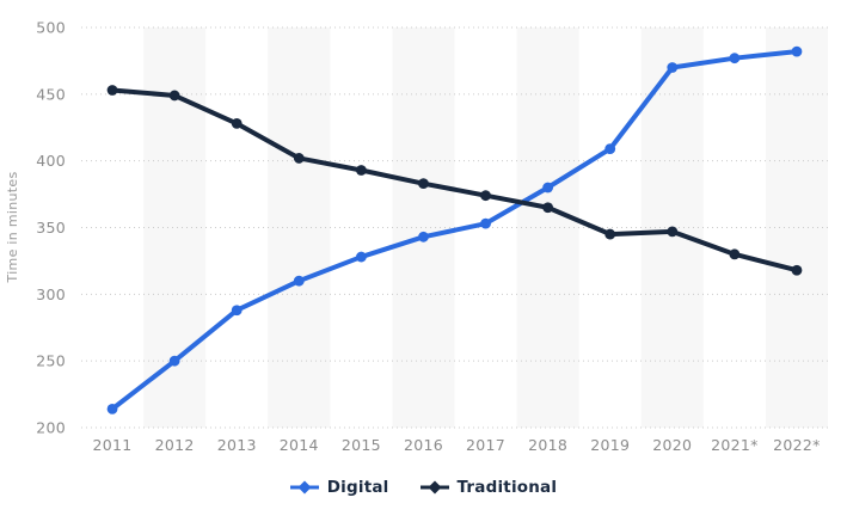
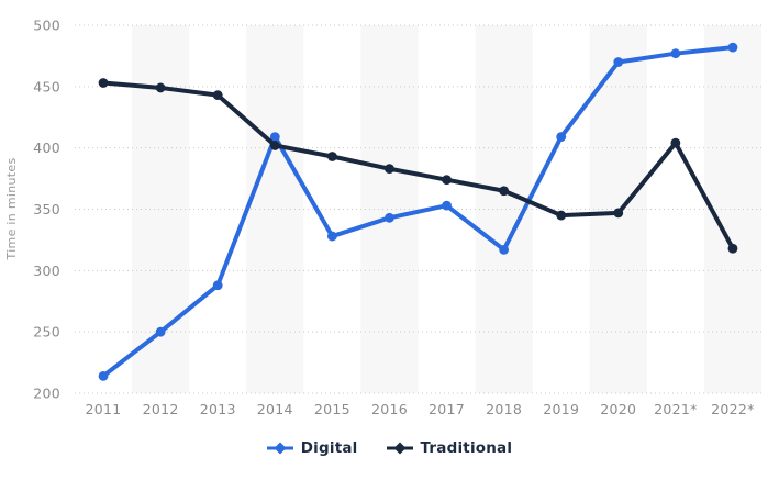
Traditional/2013: 428 -> 443
Digital/2014: 310 -> 409
Digital/2018: 380 -> 317
Traditional/2021*: 330 -> 404
